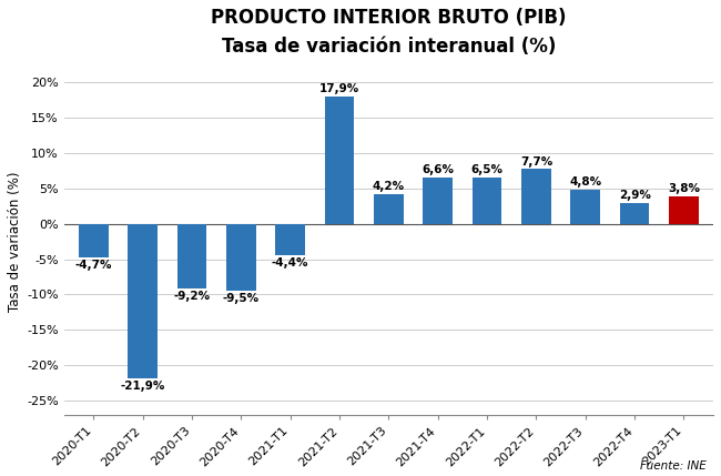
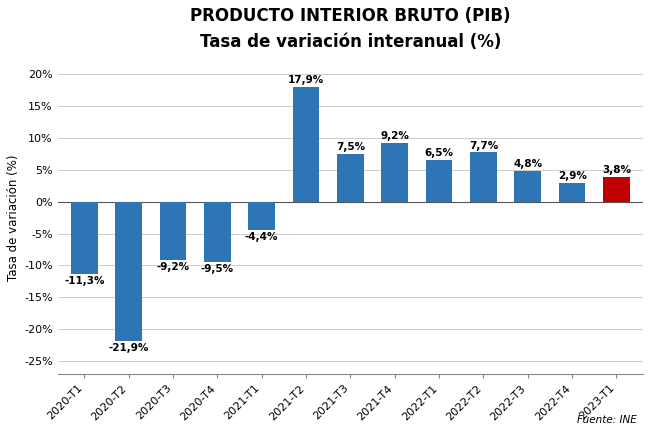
2020-T1: -4,7% -> -11,3%
2021-T3: 4,2% -> 7,5%
2021-T4: 6,6% -> 9,2%
